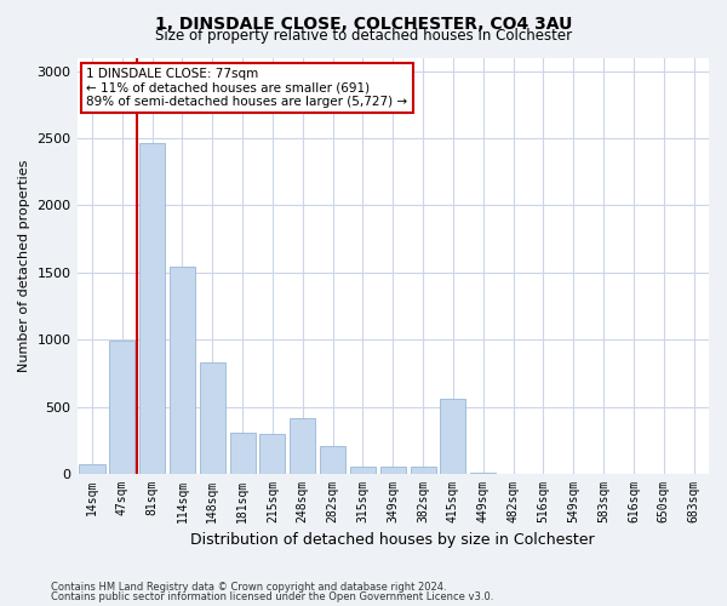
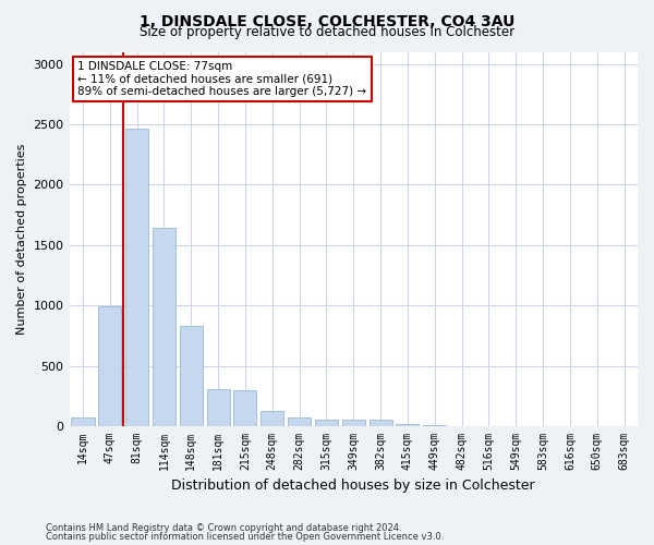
114sqm: 1540 -> 1640
248sqm: 420 -> 120
282sqm: 210 -> 80
415sqm: 560 -> 20
